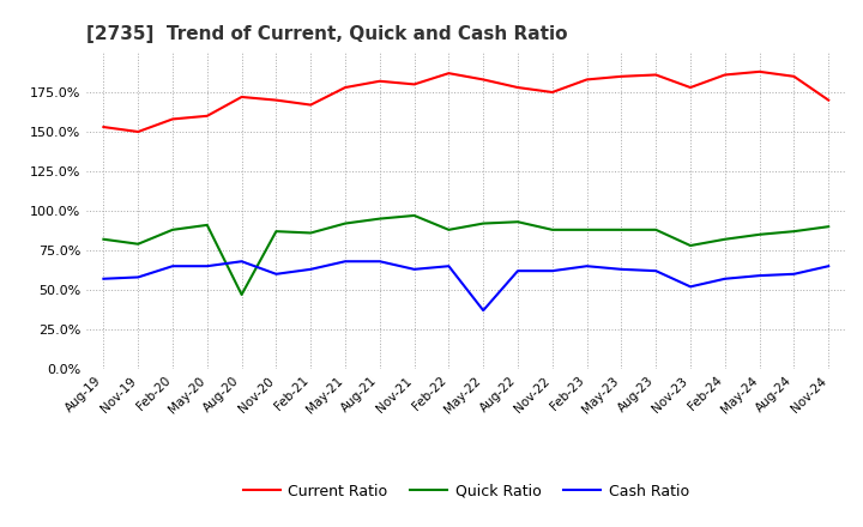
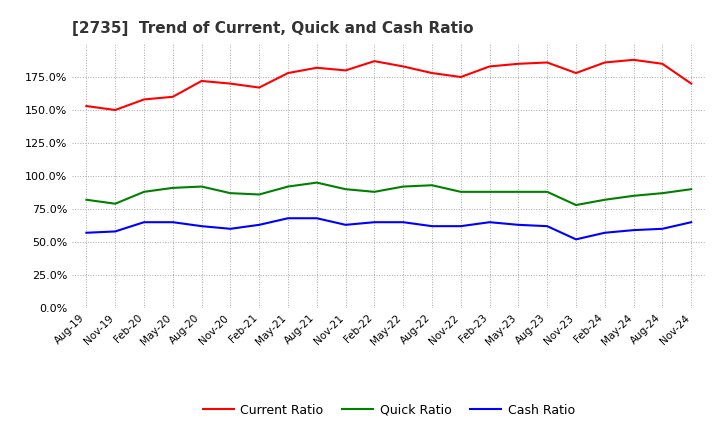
Quick Ratio/Aug-20: 47% -> 92%
Cash Ratio/Aug-20: 68% -> 62%
Quick Ratio/Nov-21: 97% -> 90%
Cash Ratio/May-22: 37% -> 65%
